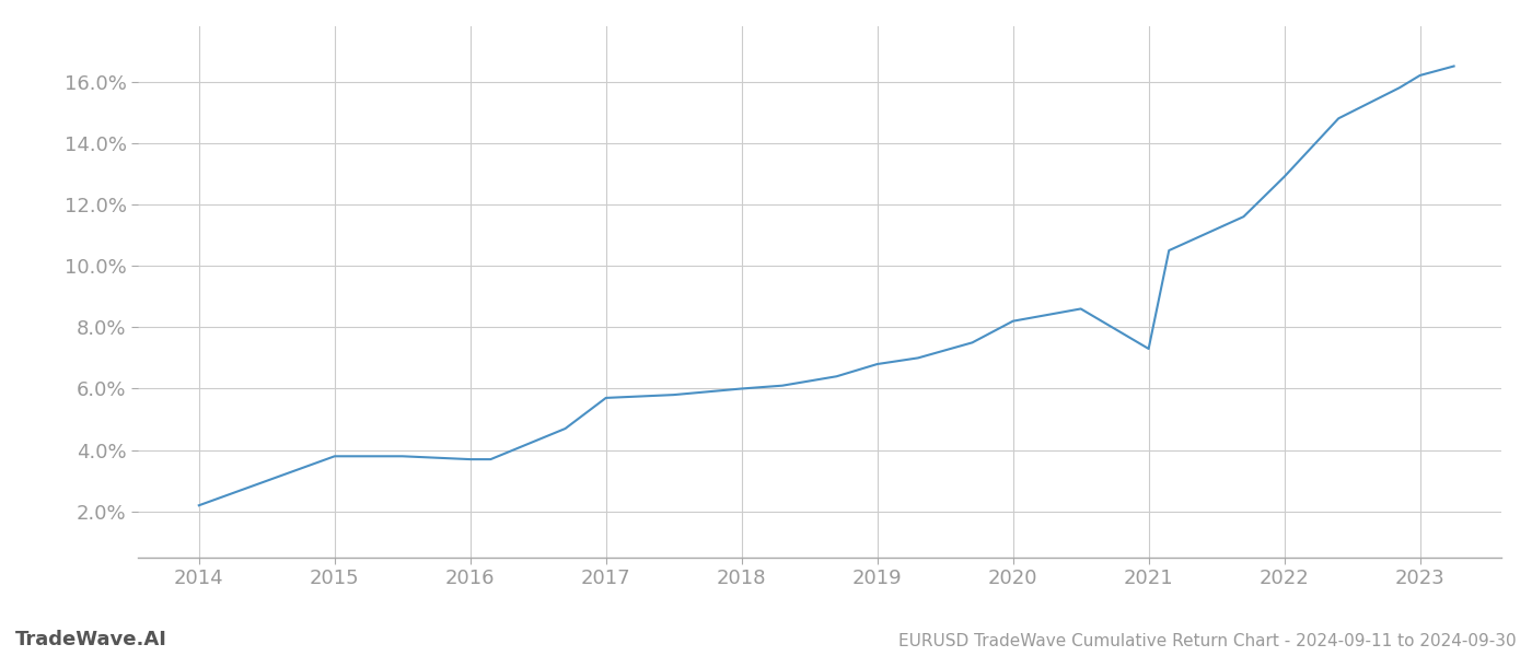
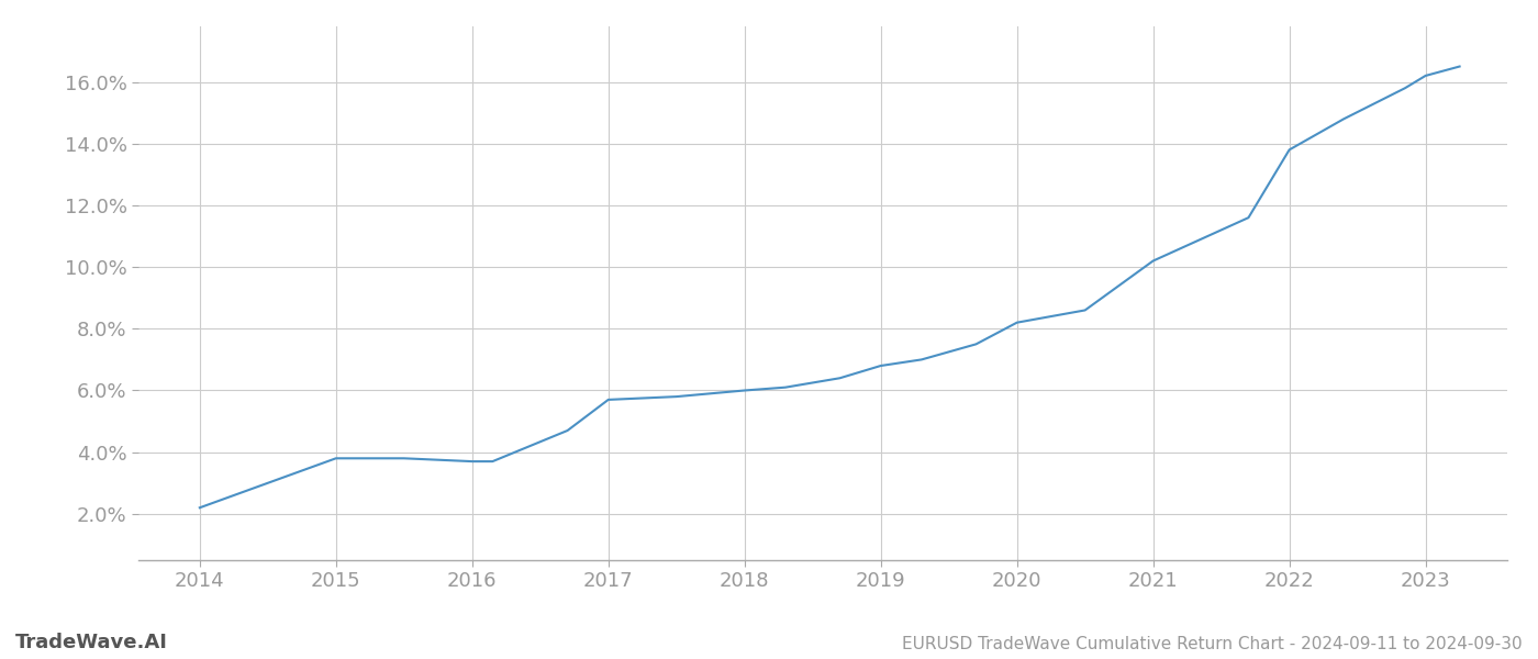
2021: 7.3% -> 10.2%
2022: 12.9% -> 13.8%
